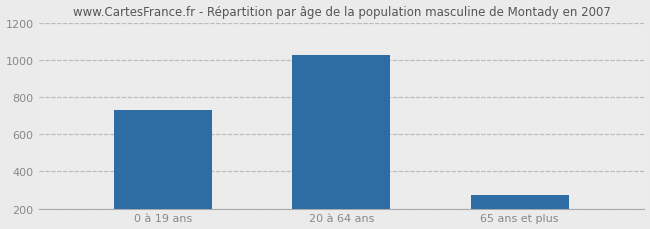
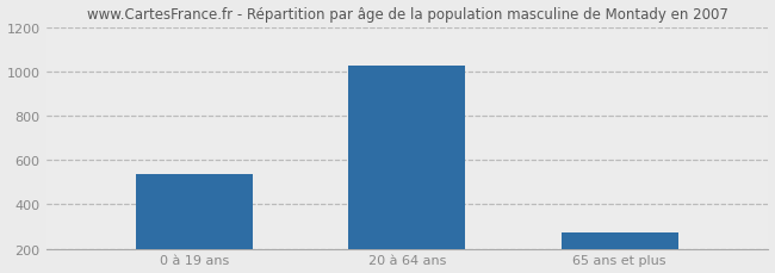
0 à 19 ans: 730 -> 540
